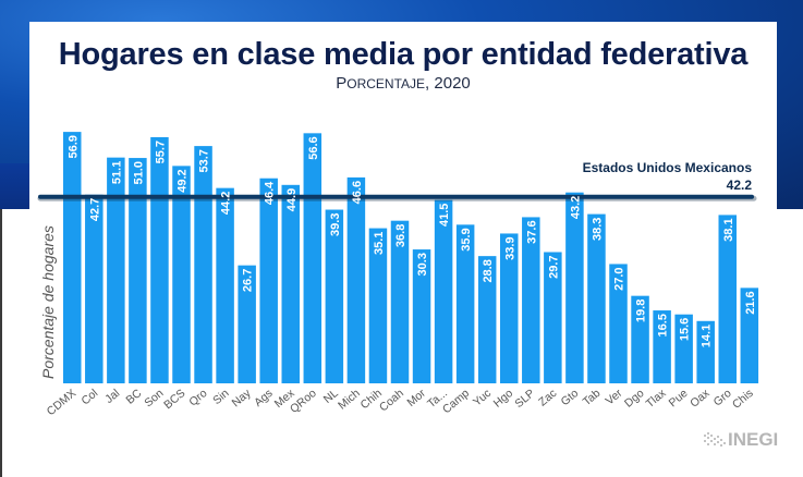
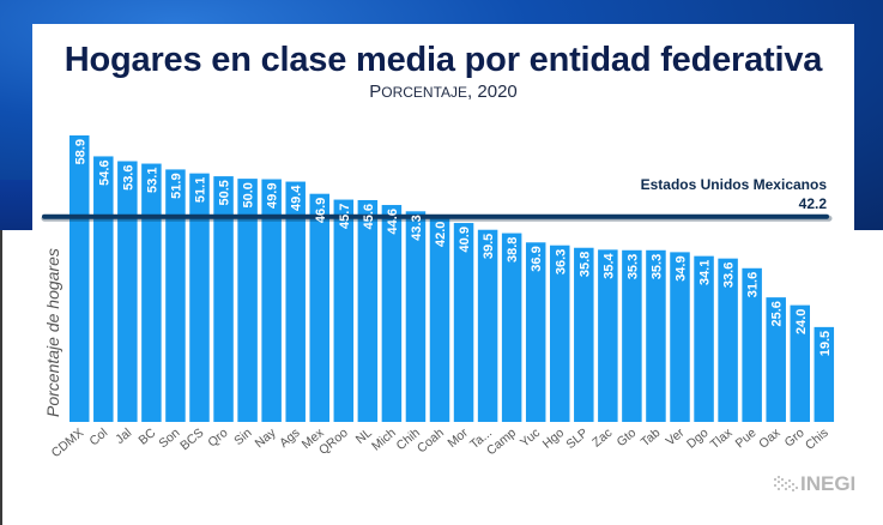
CDMX: 56.9 -> 58.9
Col: 42.7 -> 54.6
Jal: 51.1 -> 53.6
BC: 51.0 -> 53.1
Son: 55.7 -> 51.9
BCS: 49.2 -> 51.1
Qro: 53.7 -> 50.5
Sin: 44.2 -> 50.0
Nay: 26.7 -> 49.9
Ags: 46.4 -> 49.4
Mex: 44.9 -> 46.9
QRoo: 56.6 -> 45.7
NL: 39.3 -> 45.6
Mich: 46.6 -> 44.6
Chih: 35.1 -> 43.3
Coah: 36.8 -> 42.0
Mor: 30.3 -> 40.9
Ta...: 41.5 -> 39.5
Camp: 35.9 -> 38.8
Yuc: 28.8 -> 36.9
Hgo: 33.9 -> 36.3
SLP: 37.6 -> 35.8
Zac: 29.7 -> 35.4
Gto: 43.2 -> 35.3
Tab: 38.3 -> 35.3
Ver: 27.0 -> 34.9
Dgo: 19.8 -> 34.1
Tlax: 16.5 -> 33.6
Pue: 15.6 -> 31.6
Oax: 14.1 -> 25.6
Gro: 38.1 -> 24.0
Chis: 21.6 -> 19.5
